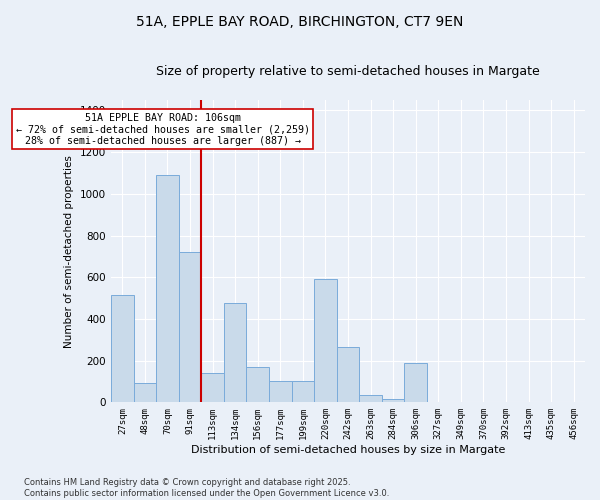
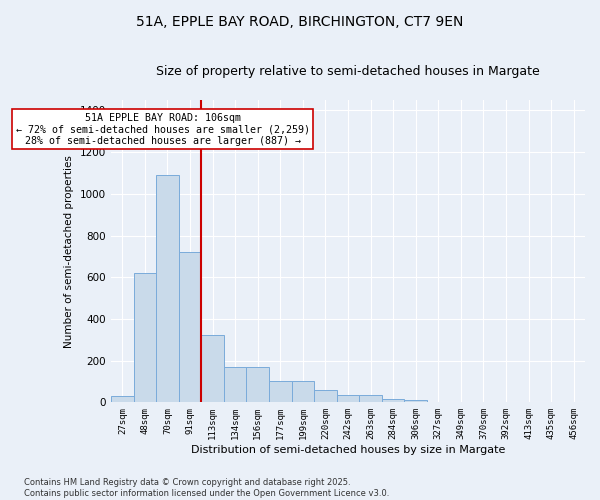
27sqm: 515 -> 30
48sqm: 95 -> 620
113sqm: 140 -> 325
134sqm: 475 -> 170
220sqm: 590 -> 60
242sqm: 265 -> 35
306sqm: 190 -> 10
